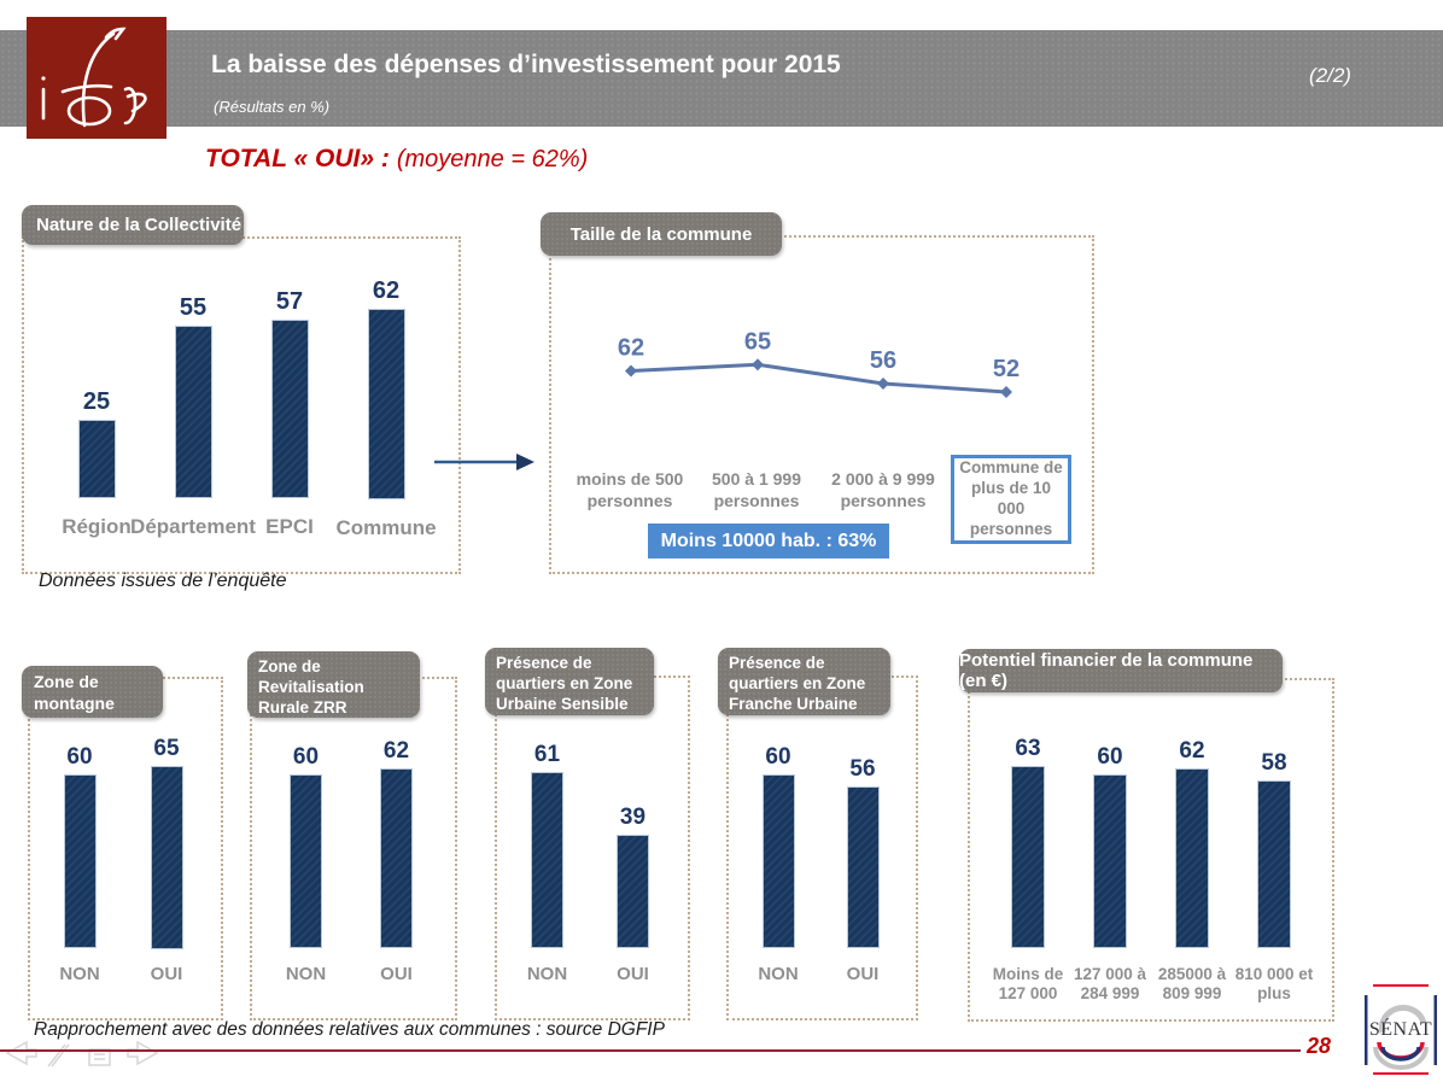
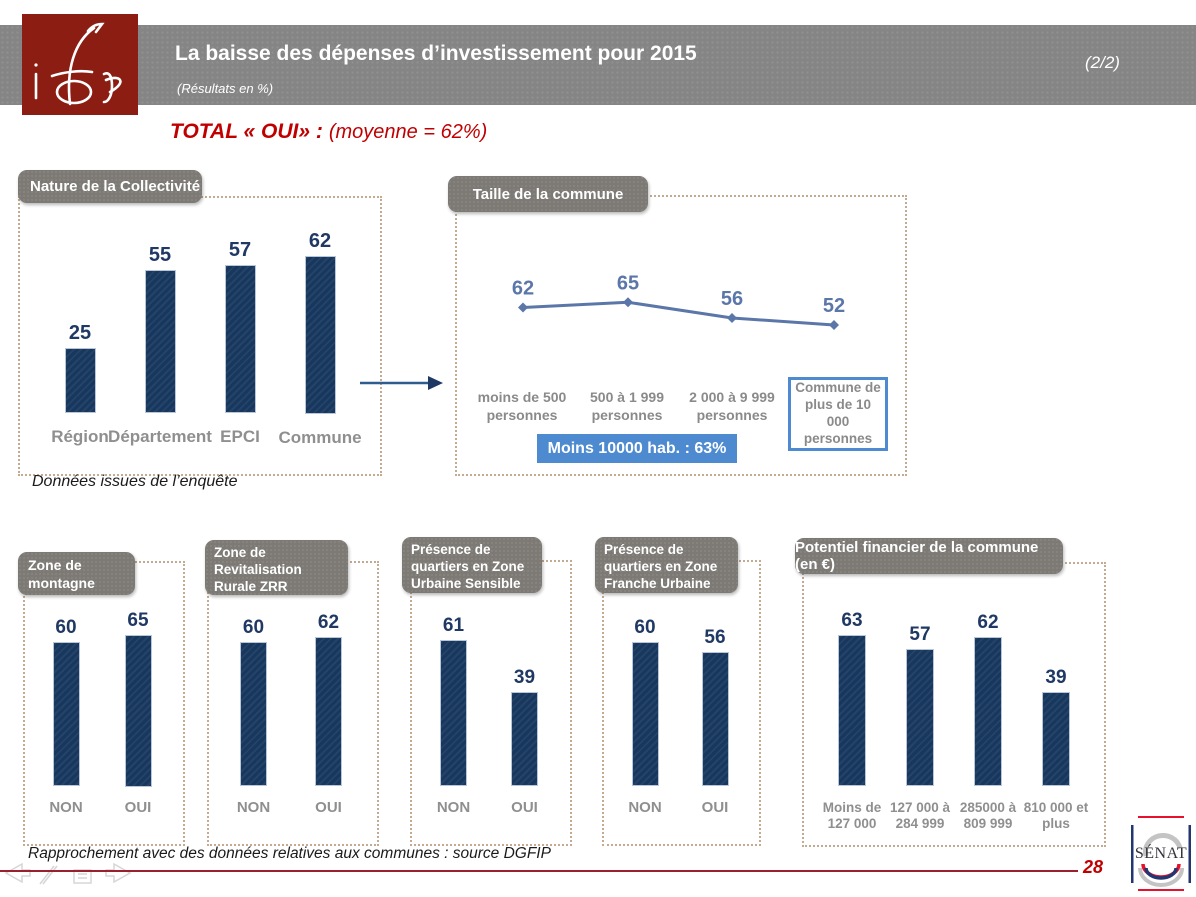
Potentiel financier de la commune (en €)/127 000 à 284 999: 60 -> 57
Potentiel financier de la commune (en €)/810 000 et plus: 58 -> 39
